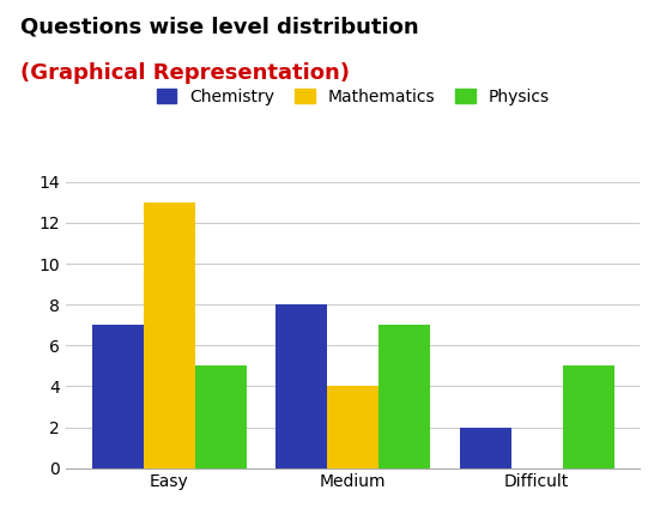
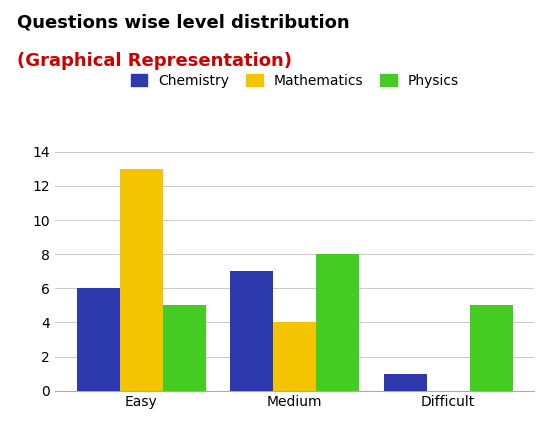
Chemistry/Easy: 7 -> 6
Chemistry/Medium: 8 -> 7
Physics/Medium: 7 -> 8
Chemistry/Difficult: 2 -> 1
